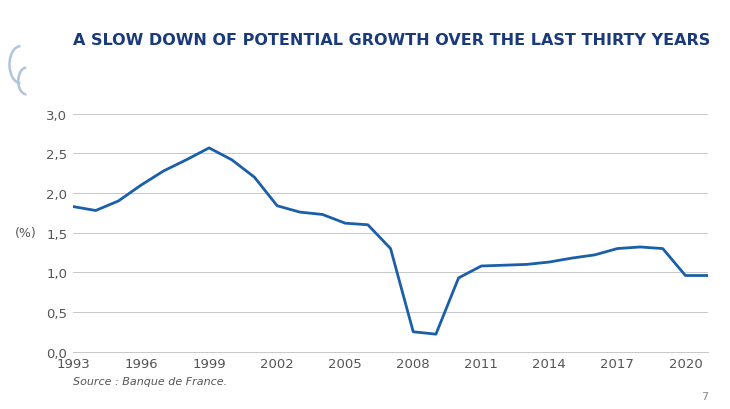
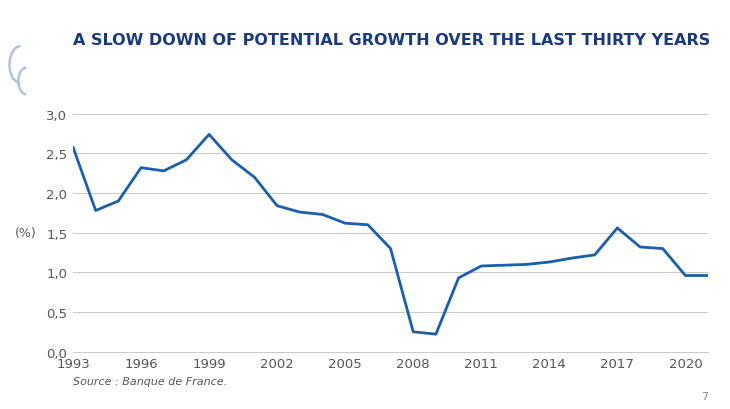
1993: 1,83 -> 2,58
1996: 2,10 -> 2,32
1999: 2,57 -> 2,74
2017: 1,30 -> 1,56
